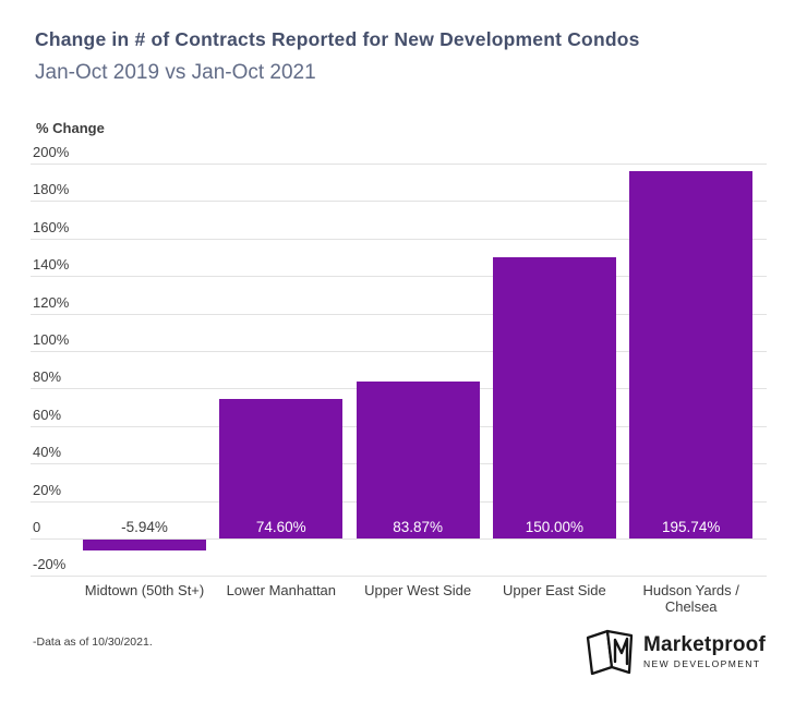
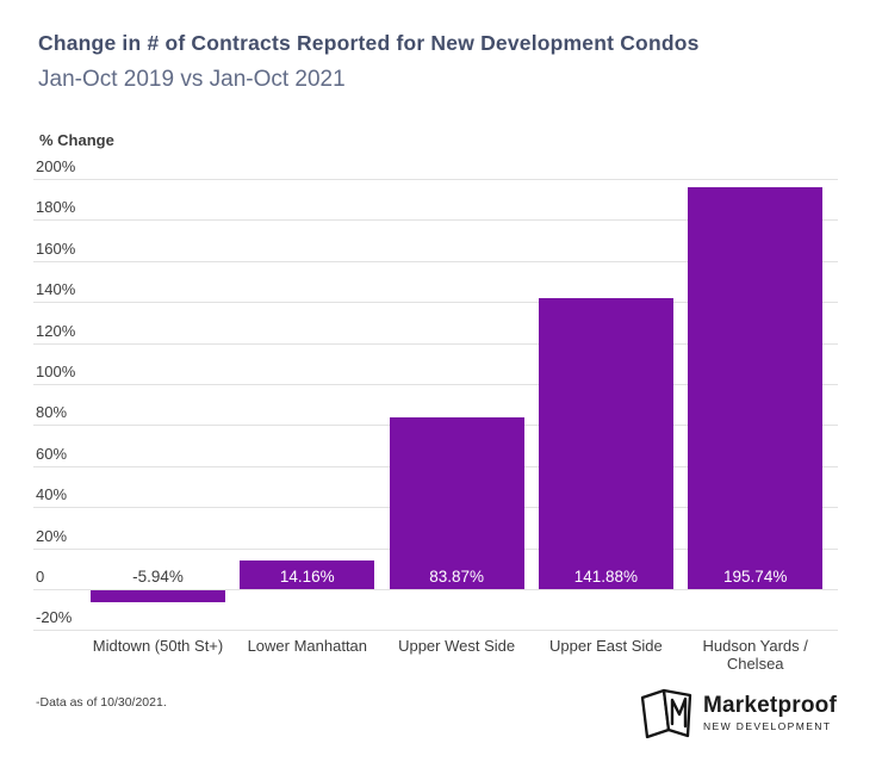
Lower Manhattan: 74.60% -> 14.16%
Upper East Side: 150.00% -> 141.88%
